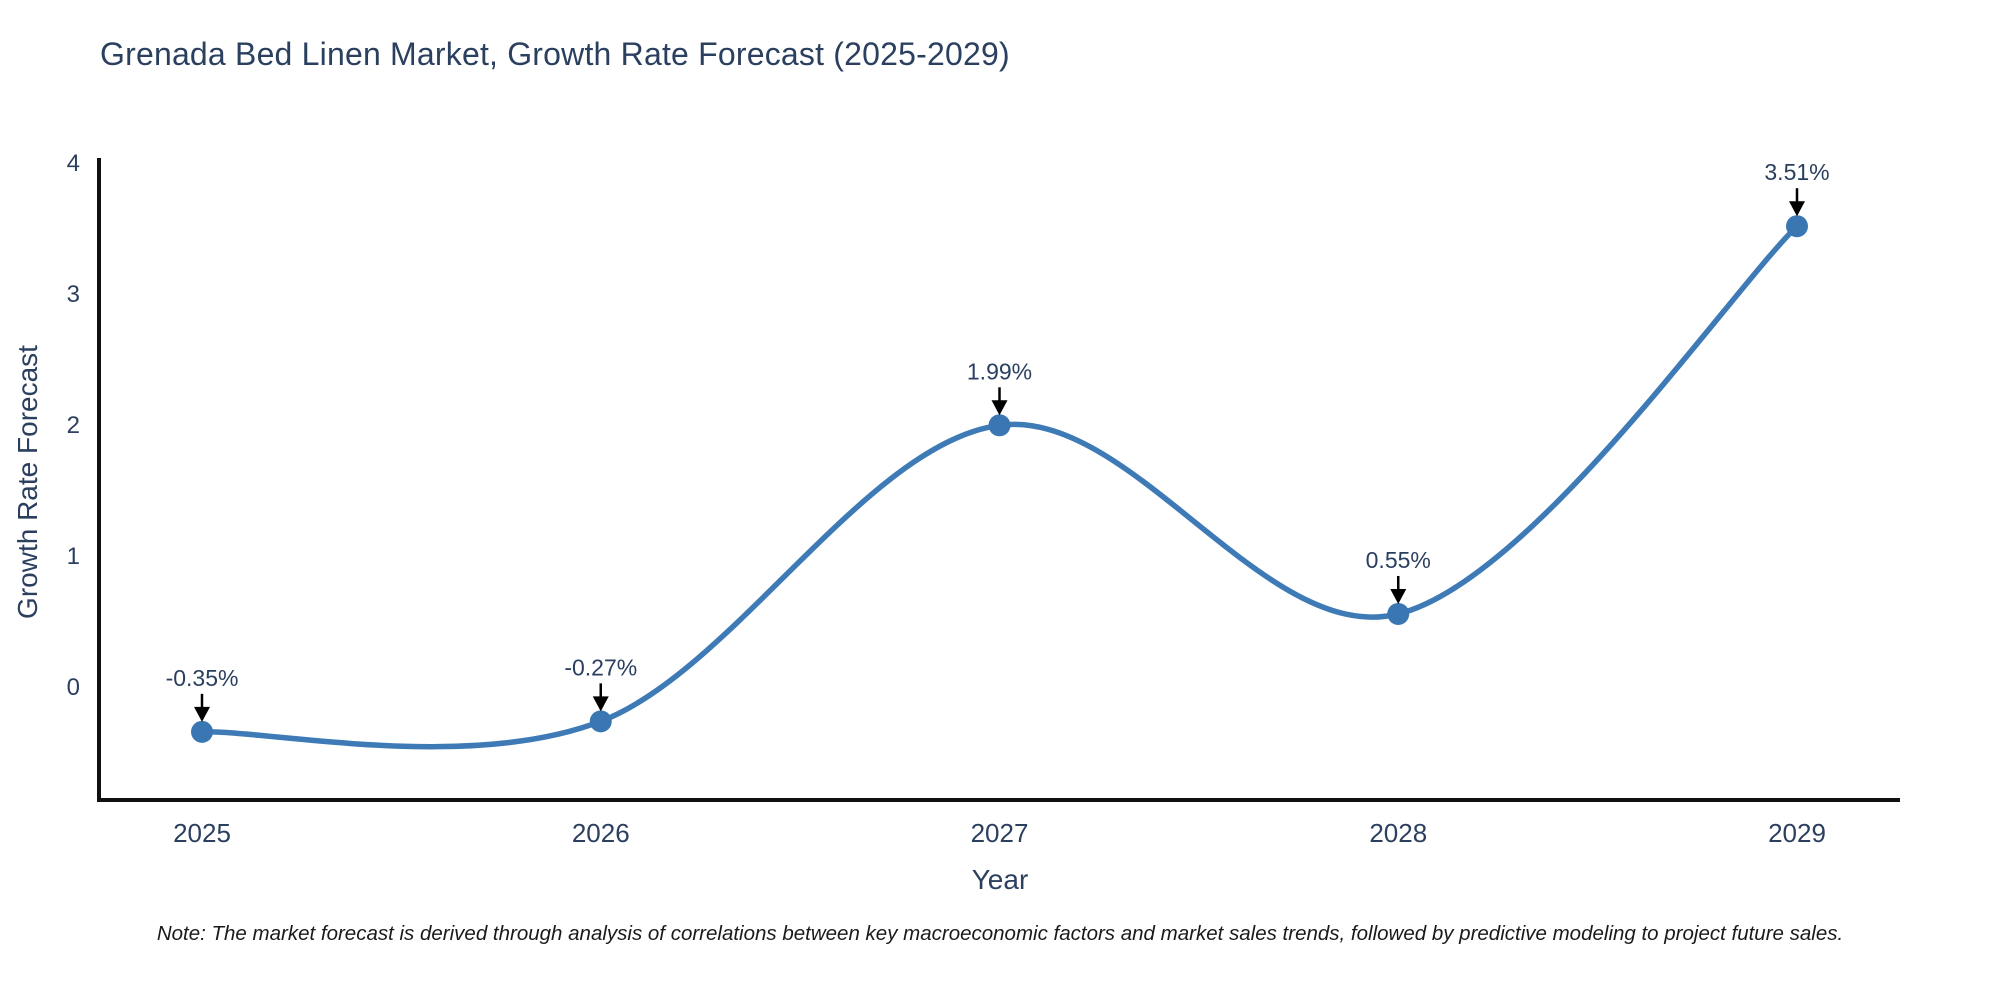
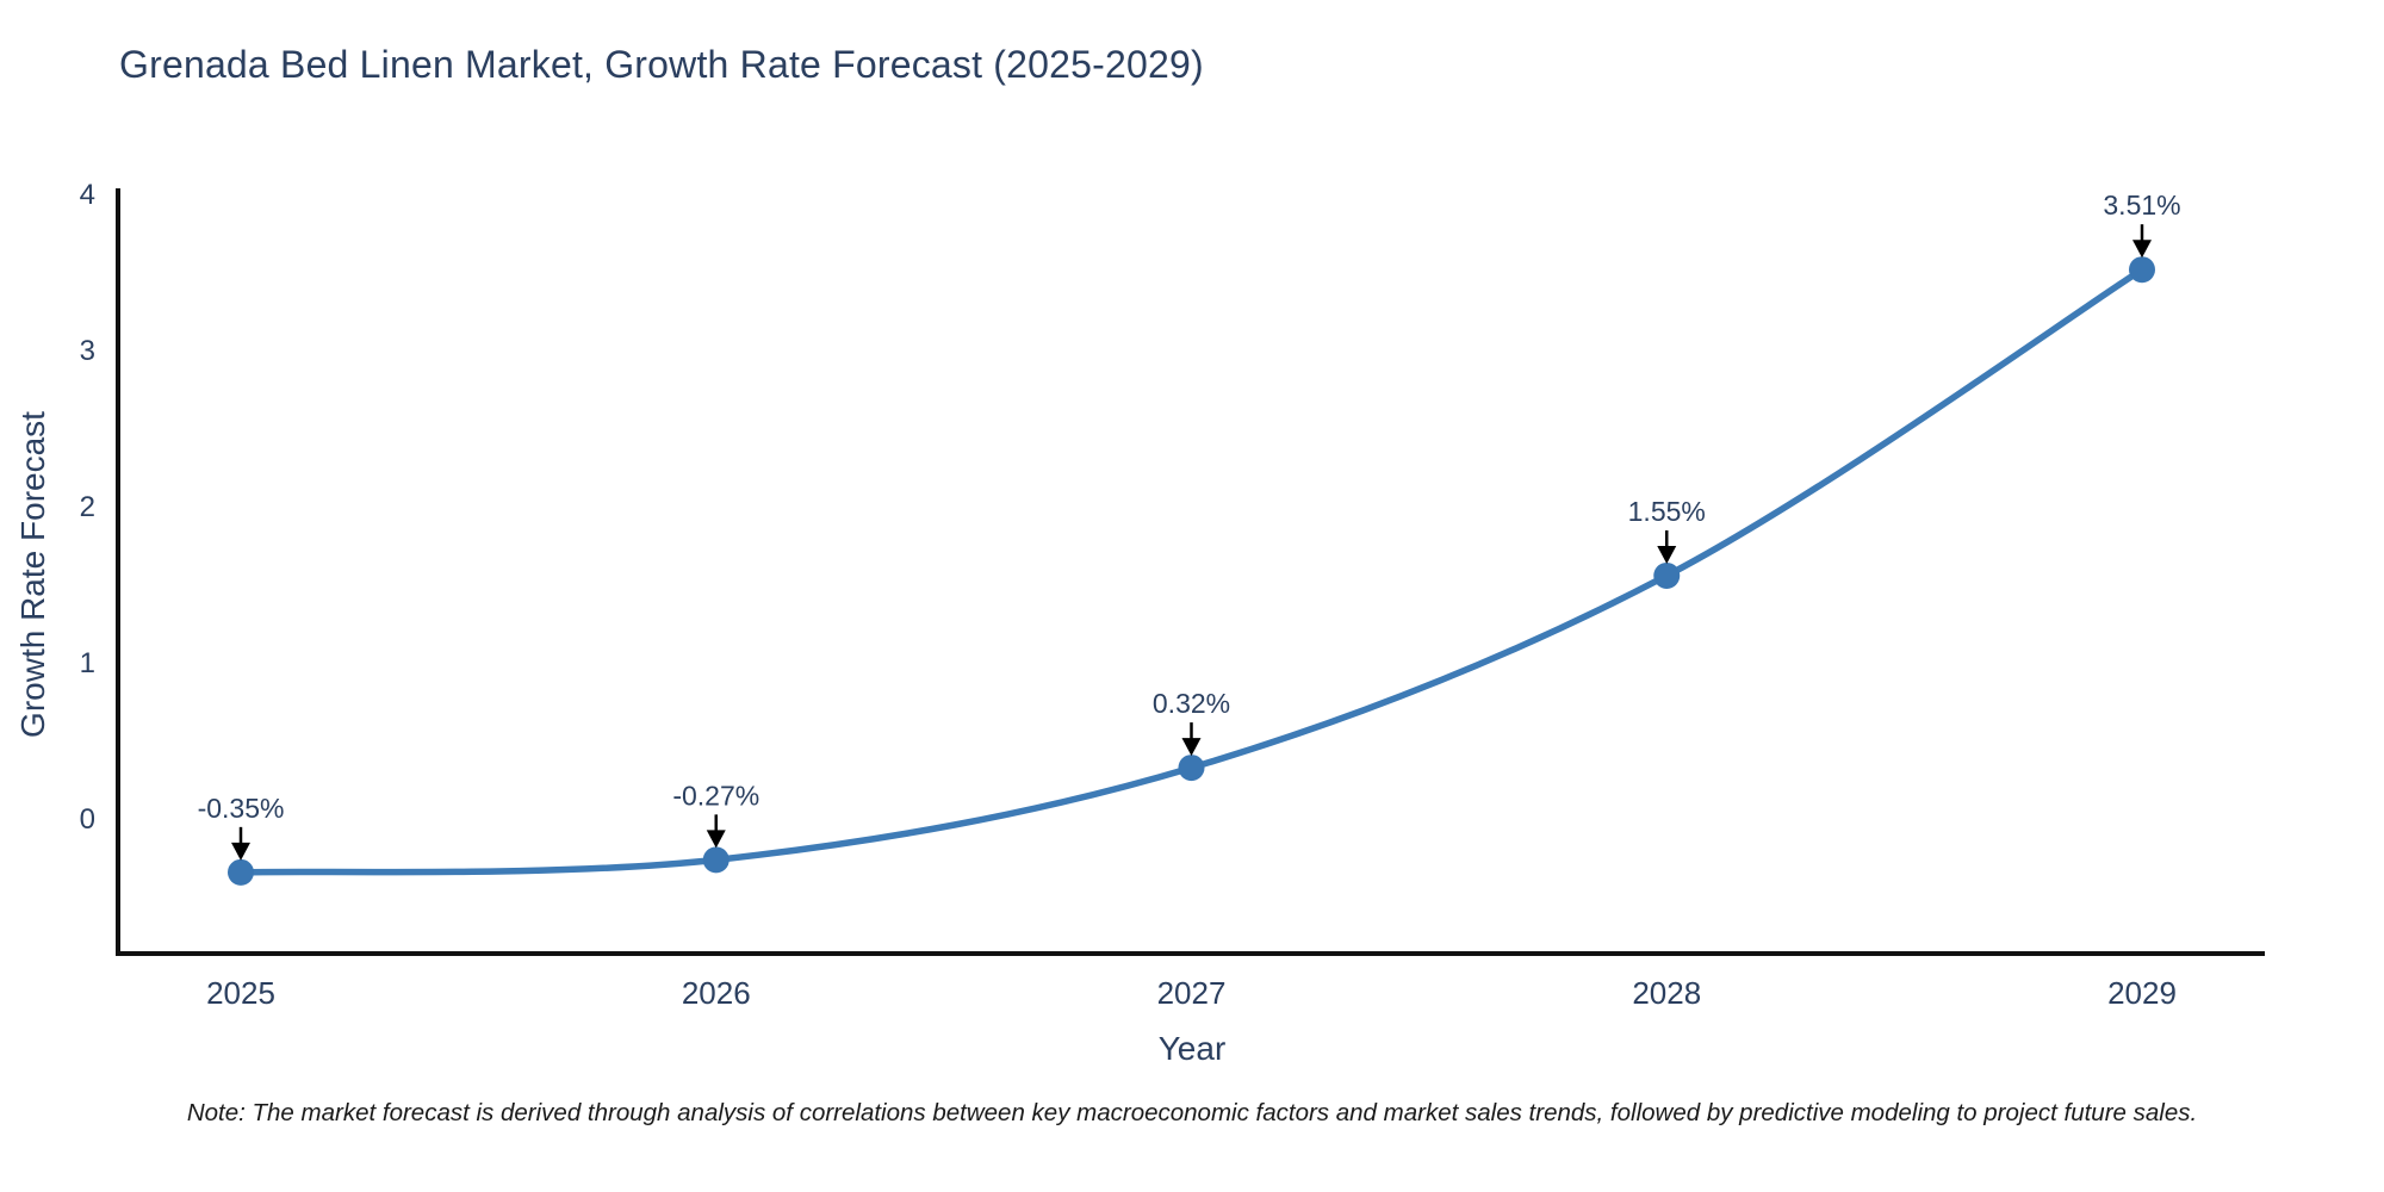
2027: 1.99% -> 0.32%
2028: 0.55% -> 1.55%
